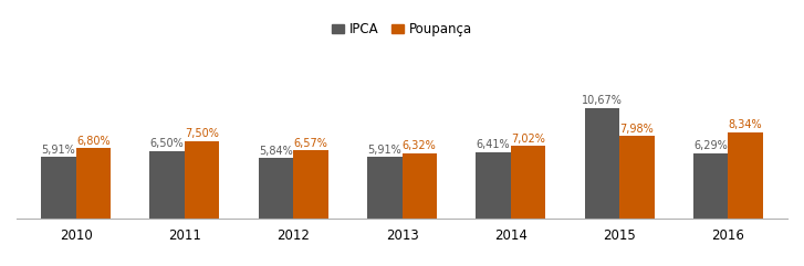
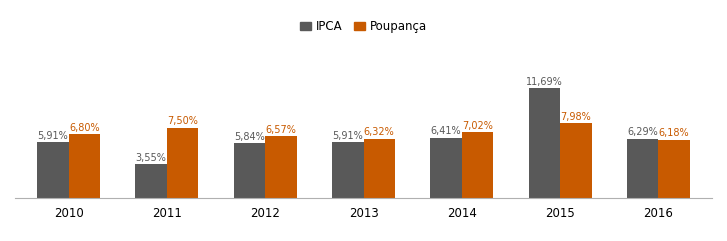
IPCA/2011: 6,50% -> 3,55%
IPCA/2015: 10,67% -> 11,69%
Poupança/2016: 8,34% -> 6,18%
